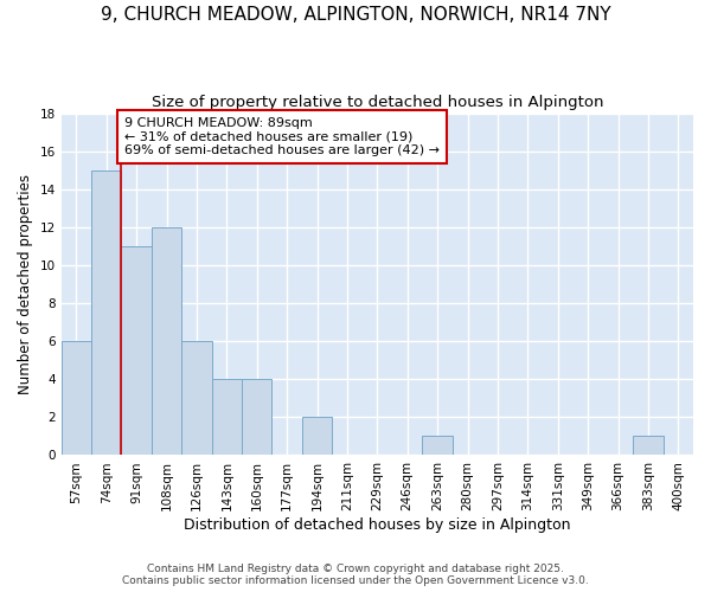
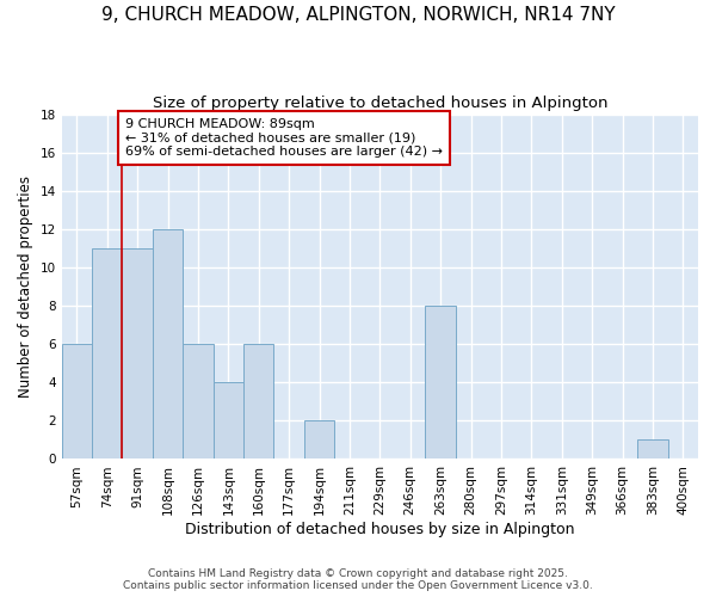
74sqm: 15 -> 11
160sqm: 4 -> 6
263sqm: 1 -> 8
